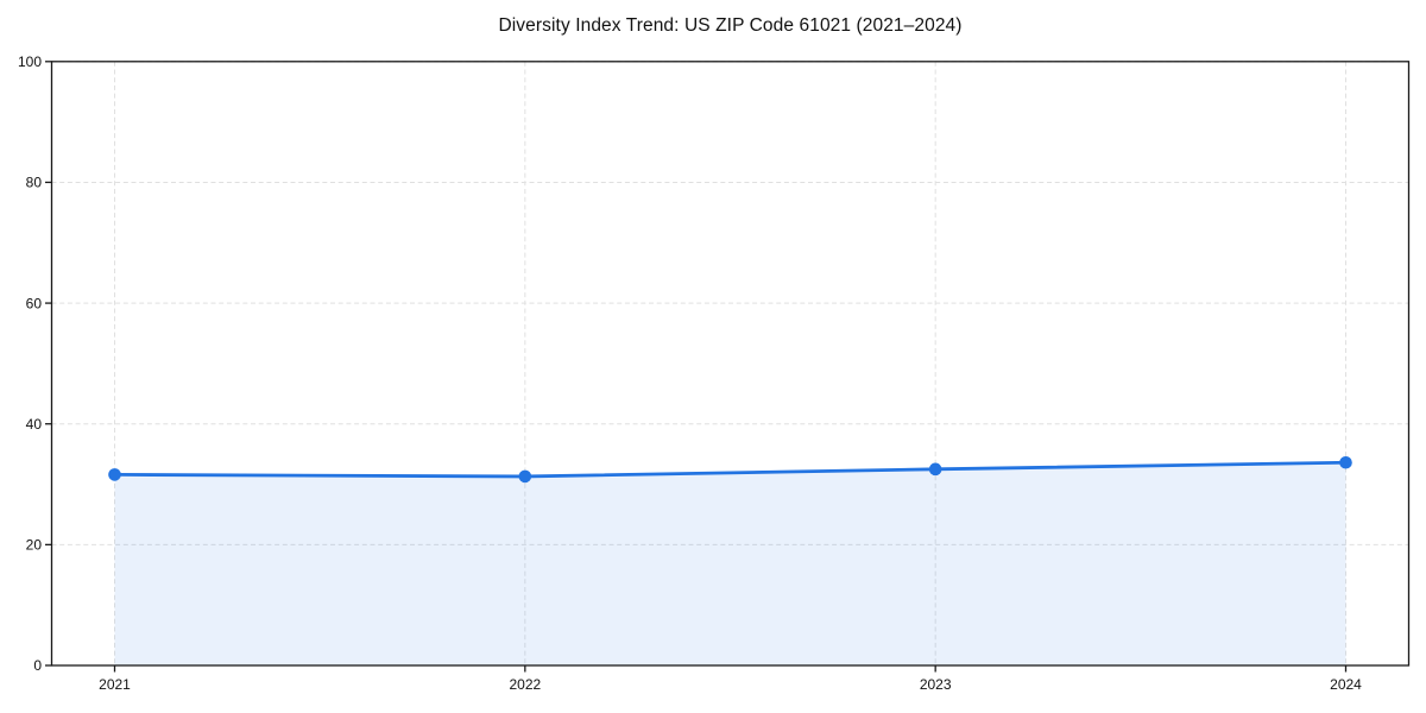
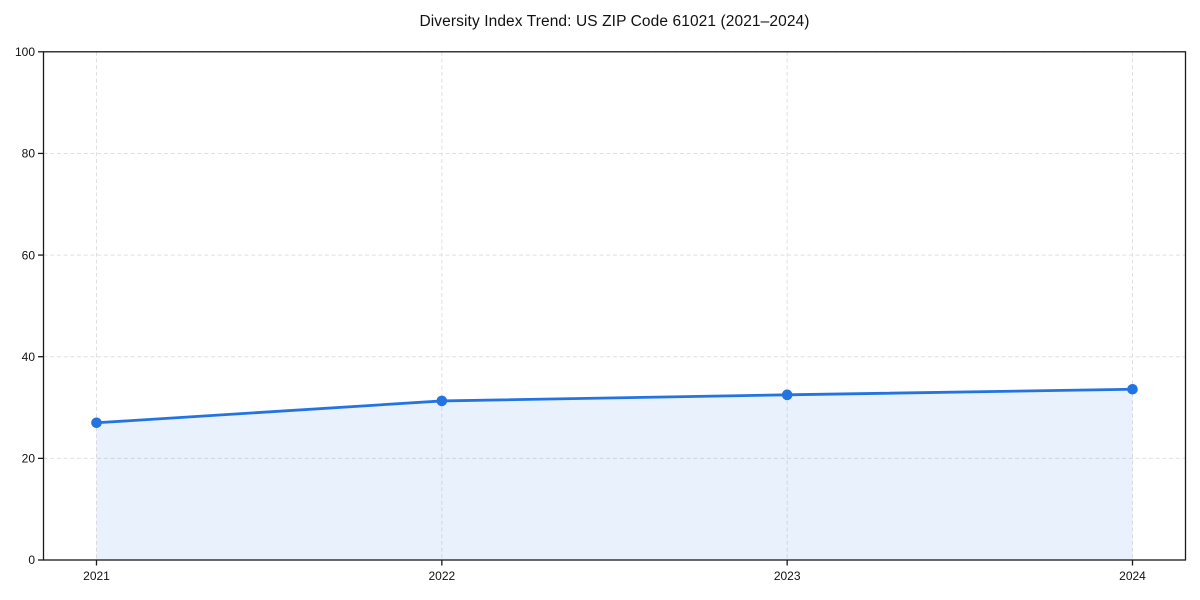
2021: 32 -> 27
